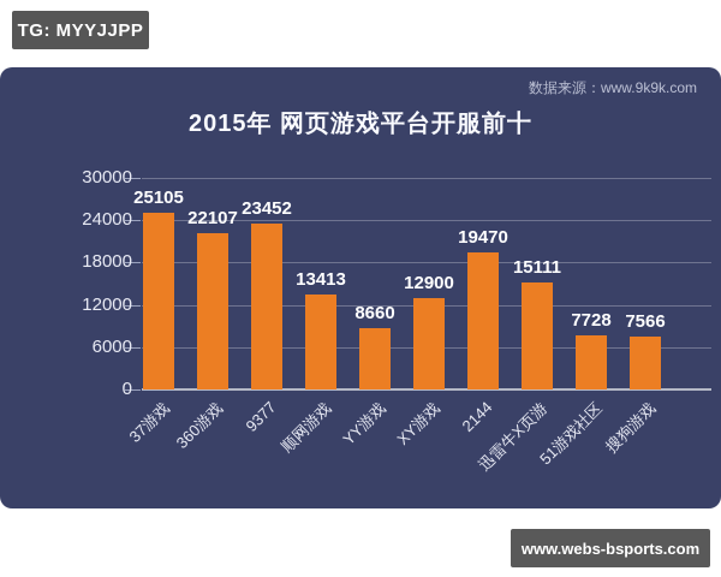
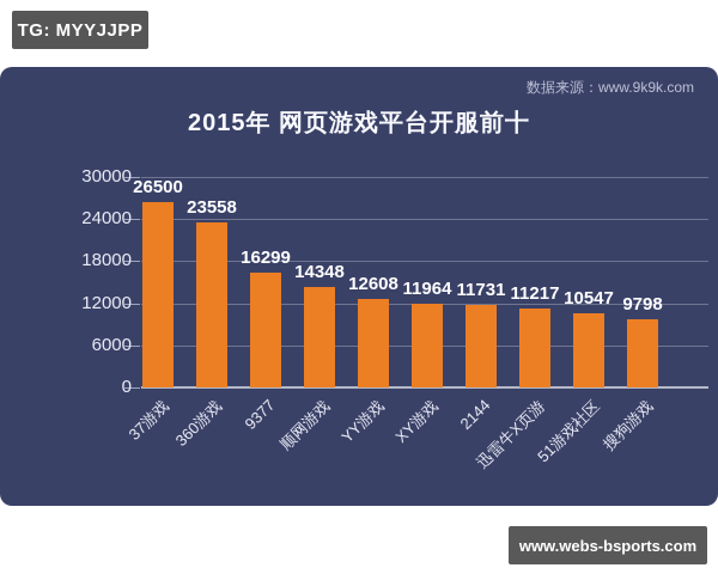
37游戏: 25105 -> 26500
360游戏: 22107 -> 23558
9377: 23452 -> 16299
顺网游戏: 13413 -> 14348
YY游戏: 8660 -> 12608
XY游戏: 12900 -> 11964
2144: 19470 -> 11731
迅雷牛X页游: 15111 -> 11217
51游戏社区: 7728 -> 10547
搜狗游戏: 7566 -> 9798
